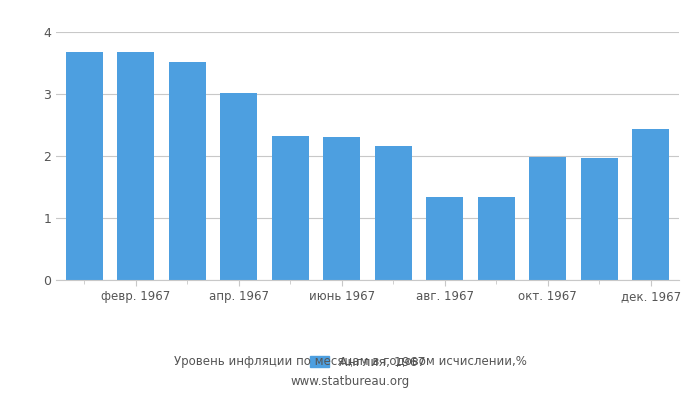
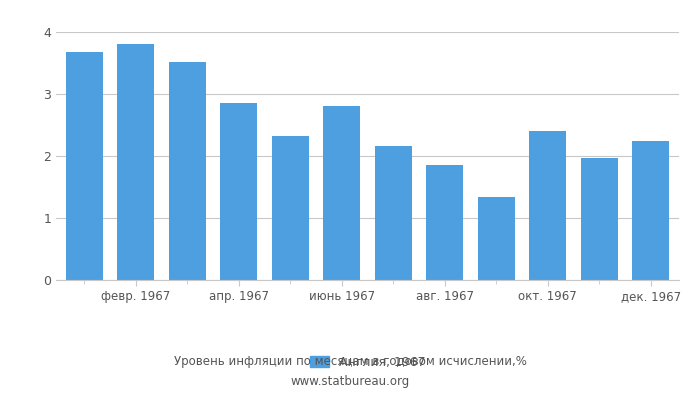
февр. 1967: 3.68 -> 3.80
апр. 1967: 3.01 -> 2.86
июнь 1967: 2.31 -> 2.80
авг. 1967: 1.34 -> 1.86
окт. 1967: 1.99 -> 2.40
дек. 1967: 2.44 -> 2.24
